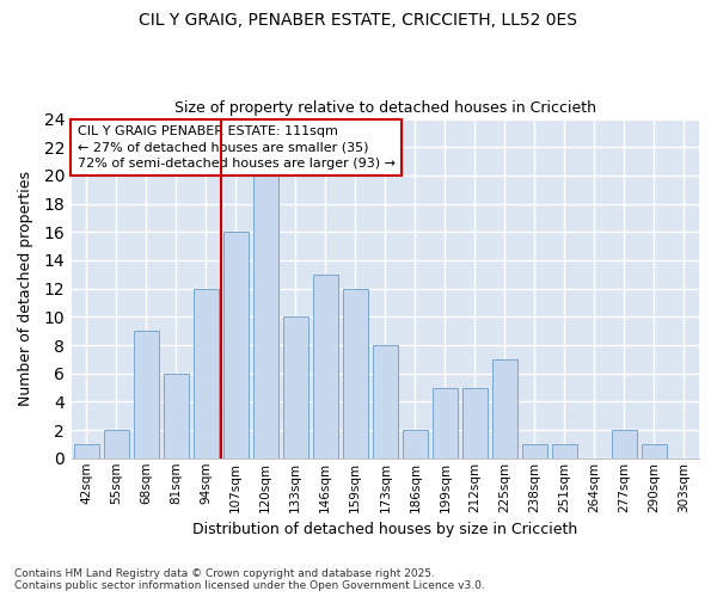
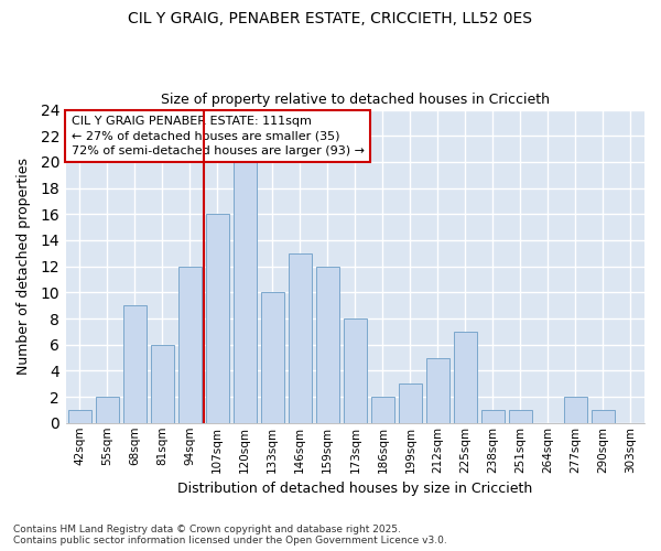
199sqm: 5 -> 3
